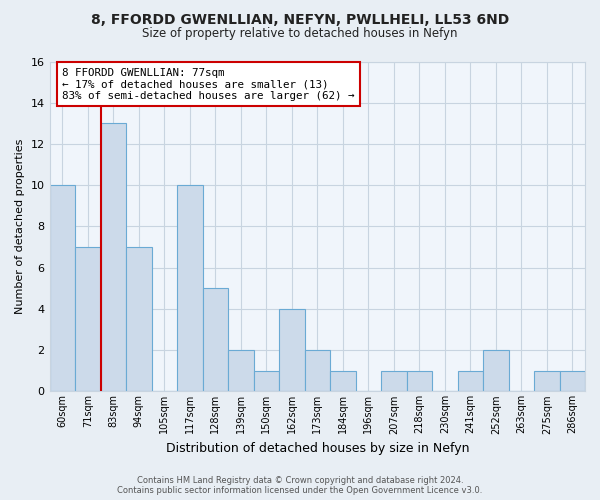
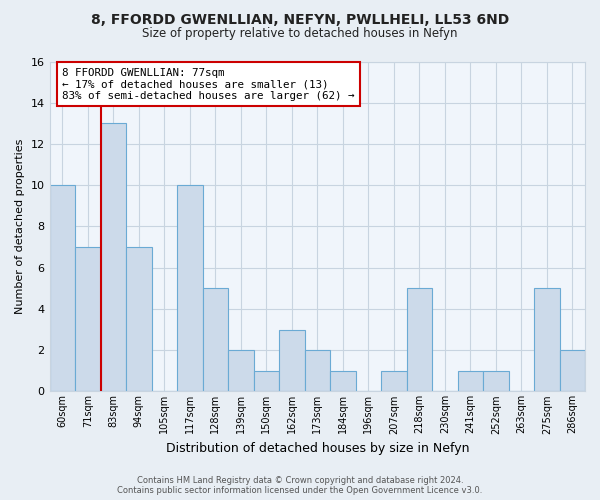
162sqm: 4 -> 3
218sqm: 1 -> 5
252sqm: 2 -> 1
275sqm: 1 -> 5
286sqm: 1 -> 2
